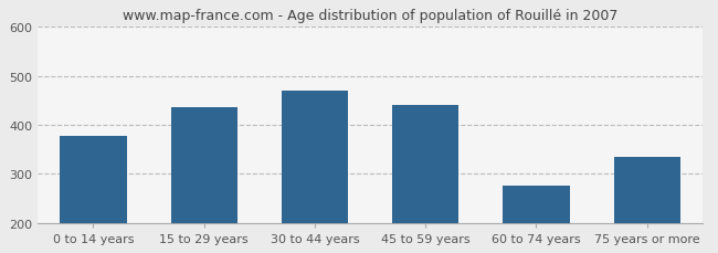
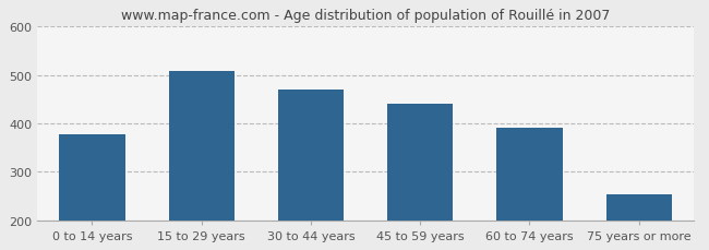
15 to 29 years: 435 -> 508
60 to 74 years: 275 -> 390
75 years or more: 335 -> 253
